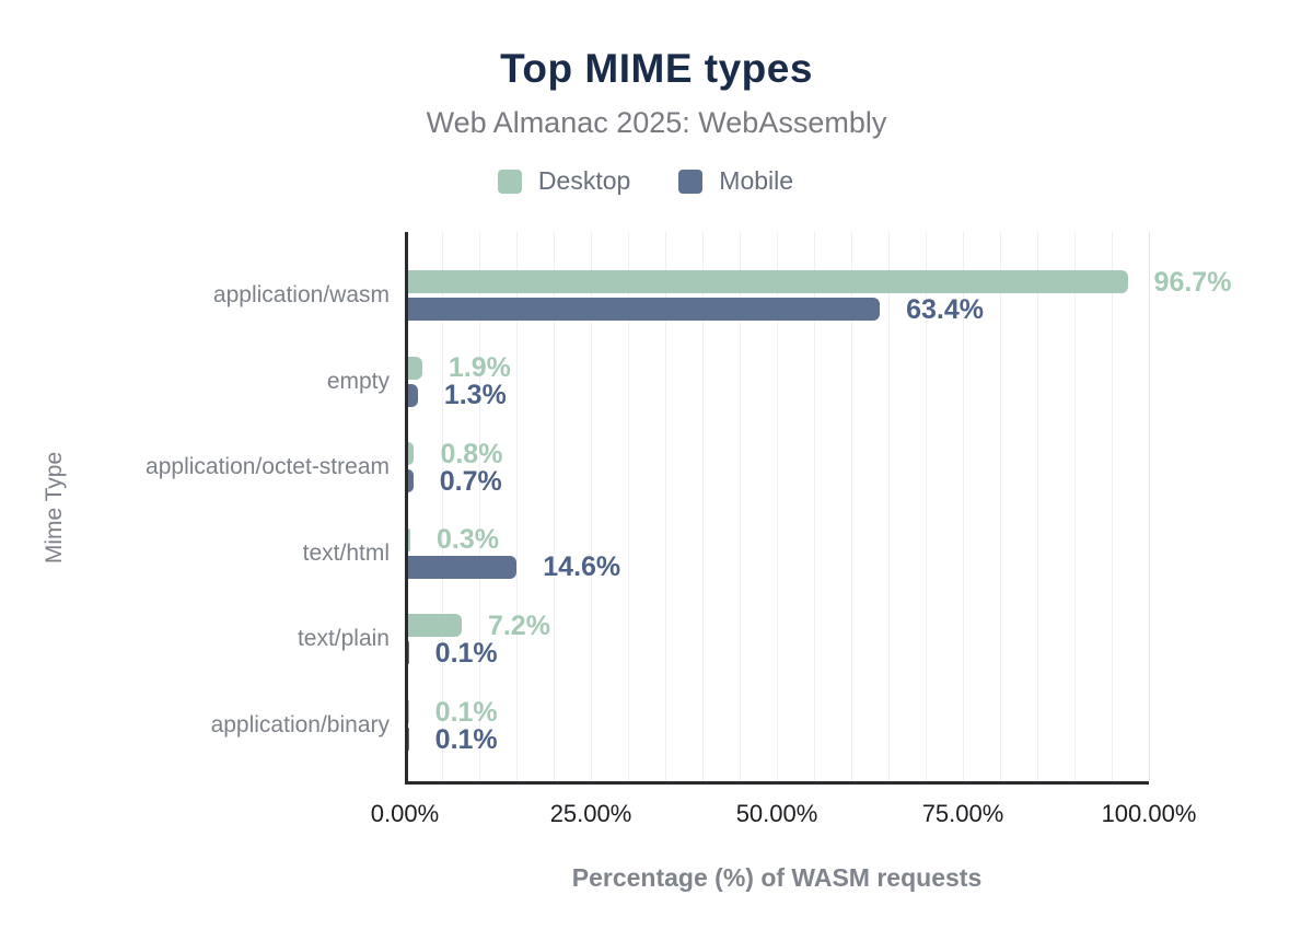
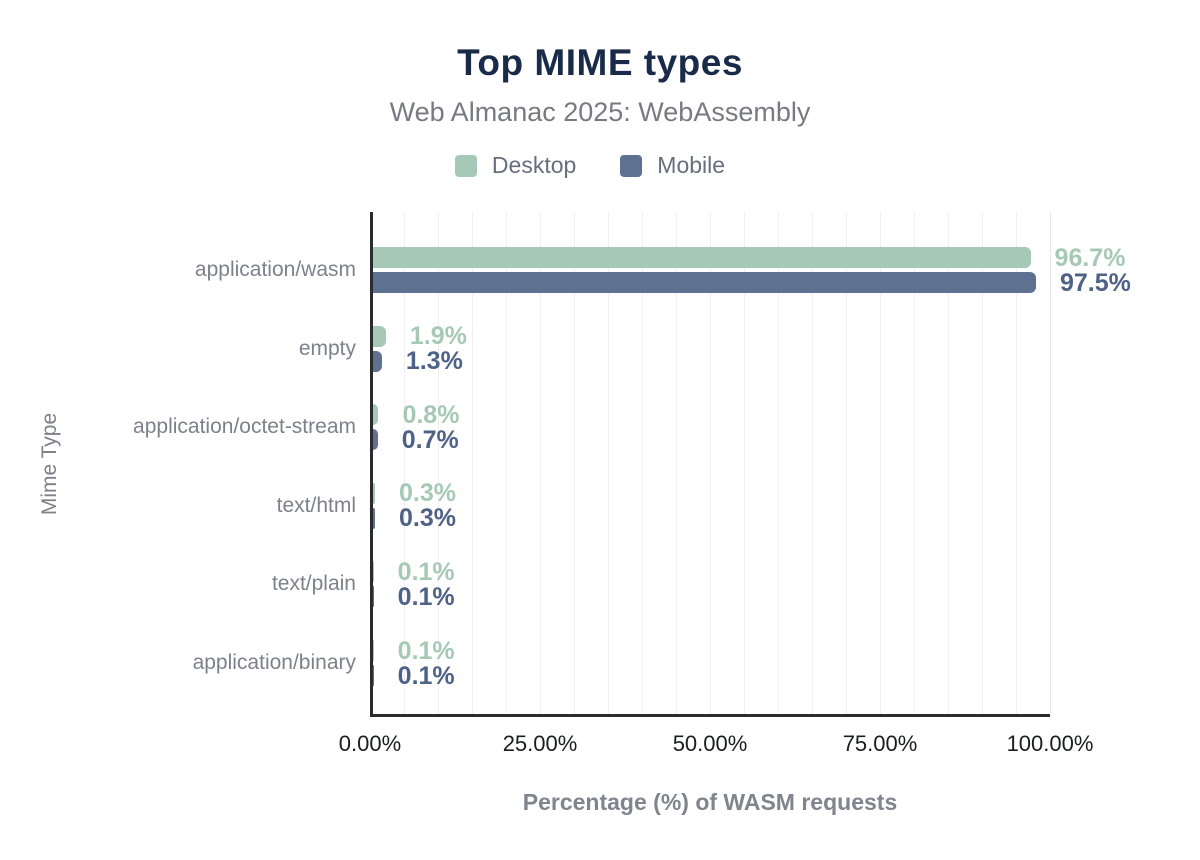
Mobile/application/wasm: 63.4% -> 97.5%
Mobile/text/html: 14.6% -> 0.3%
Desktop/text/plain: 7.2% -> 0.1%
